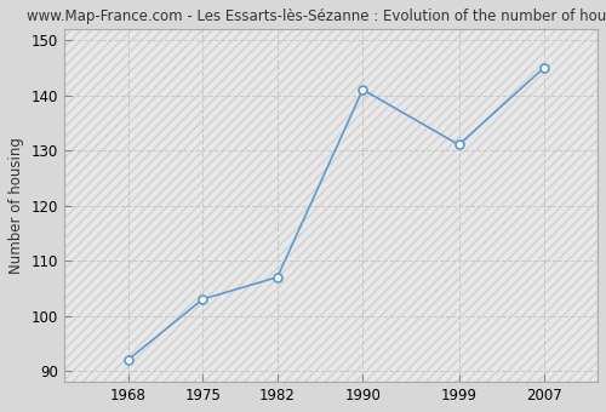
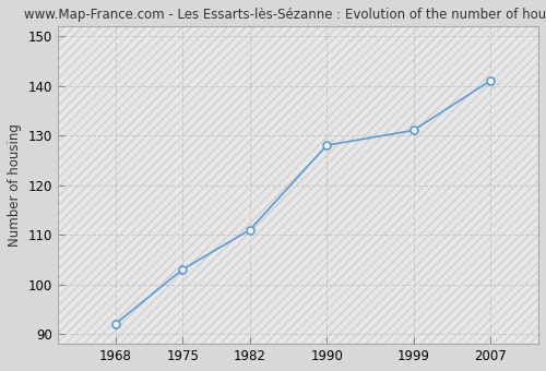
1982: 107 -> 111
1990: 141 -> 128
2007: 145 -> 141
